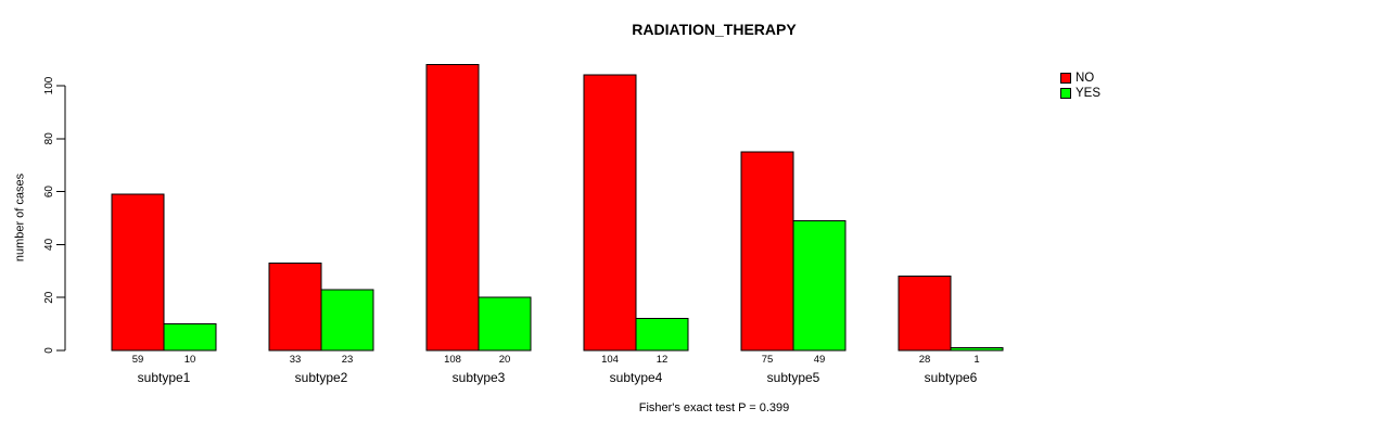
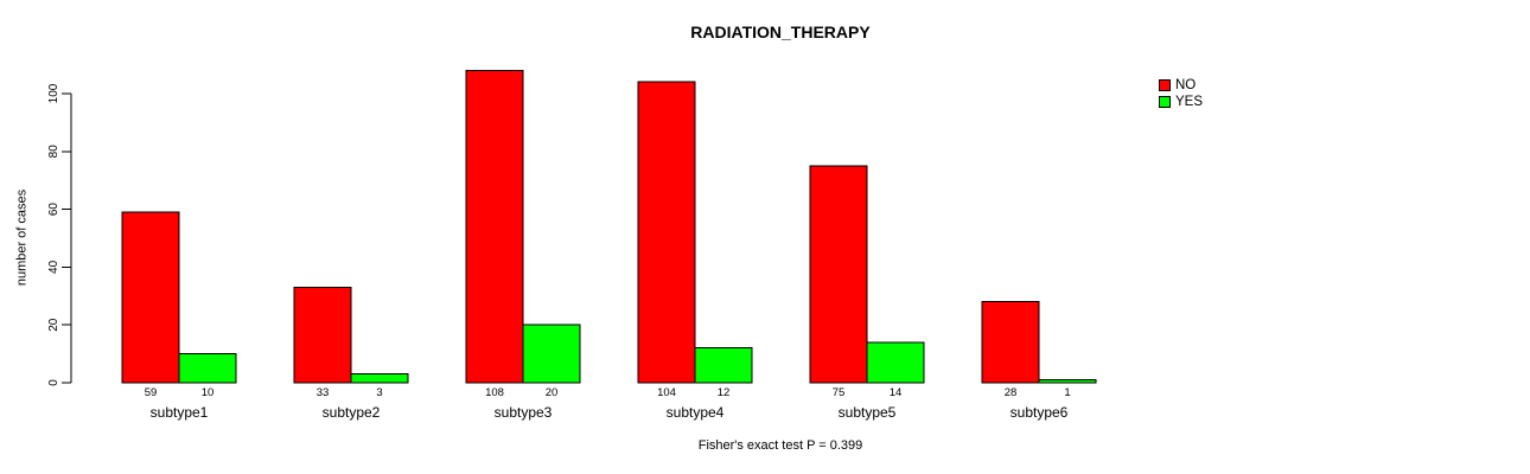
YES/subtype2: 23 -> 3
YES/subtype5: 49 -> 14
